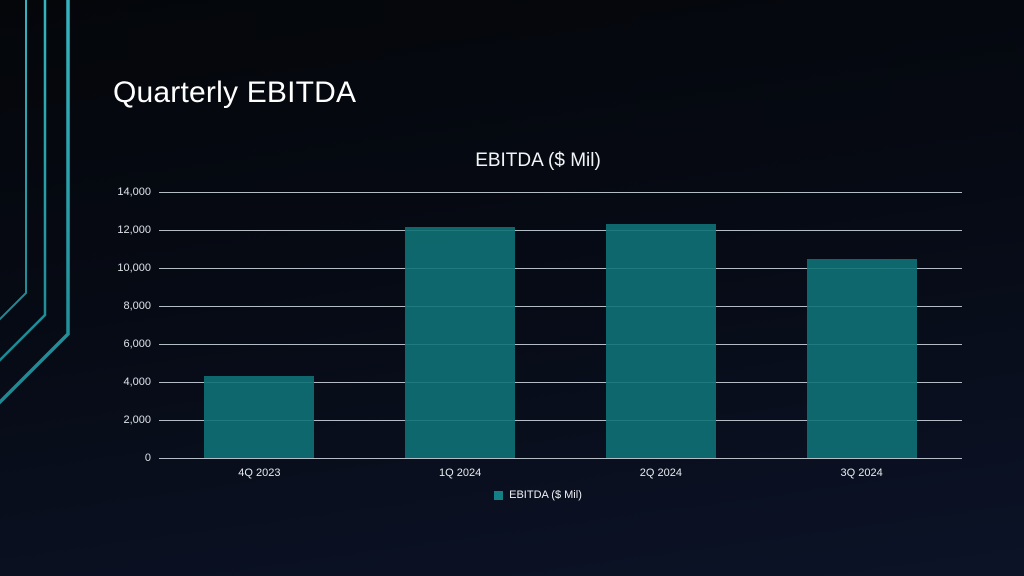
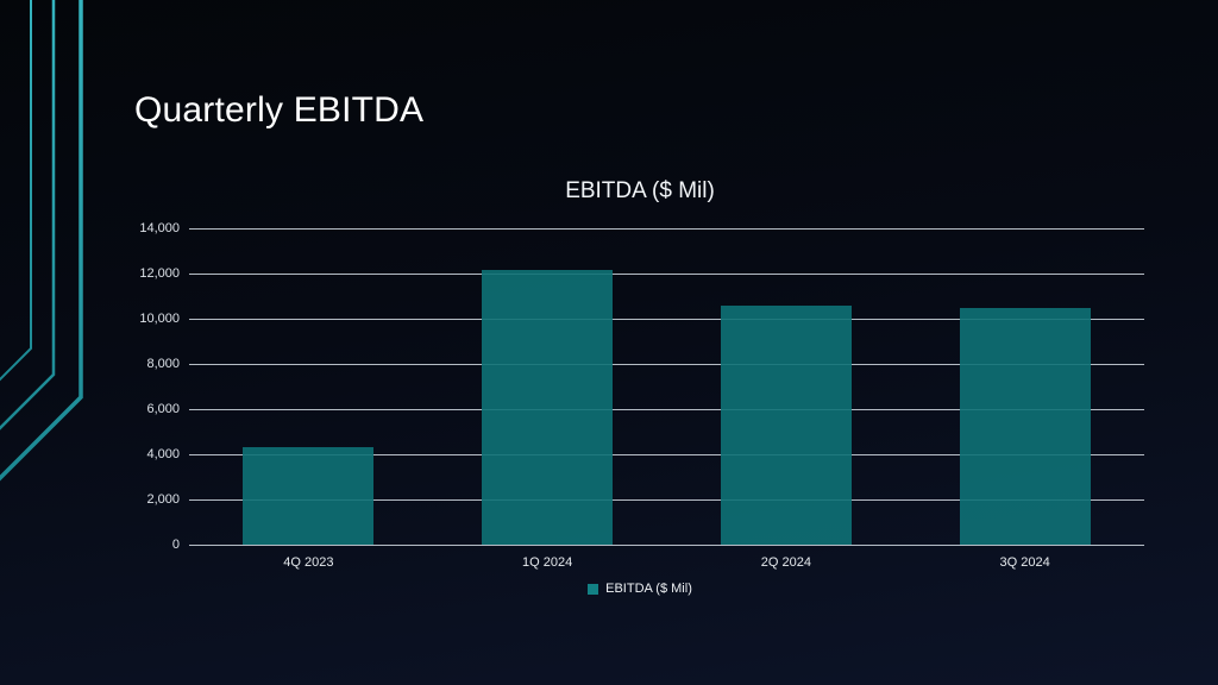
2Q 2024: 12300 -> 10600
